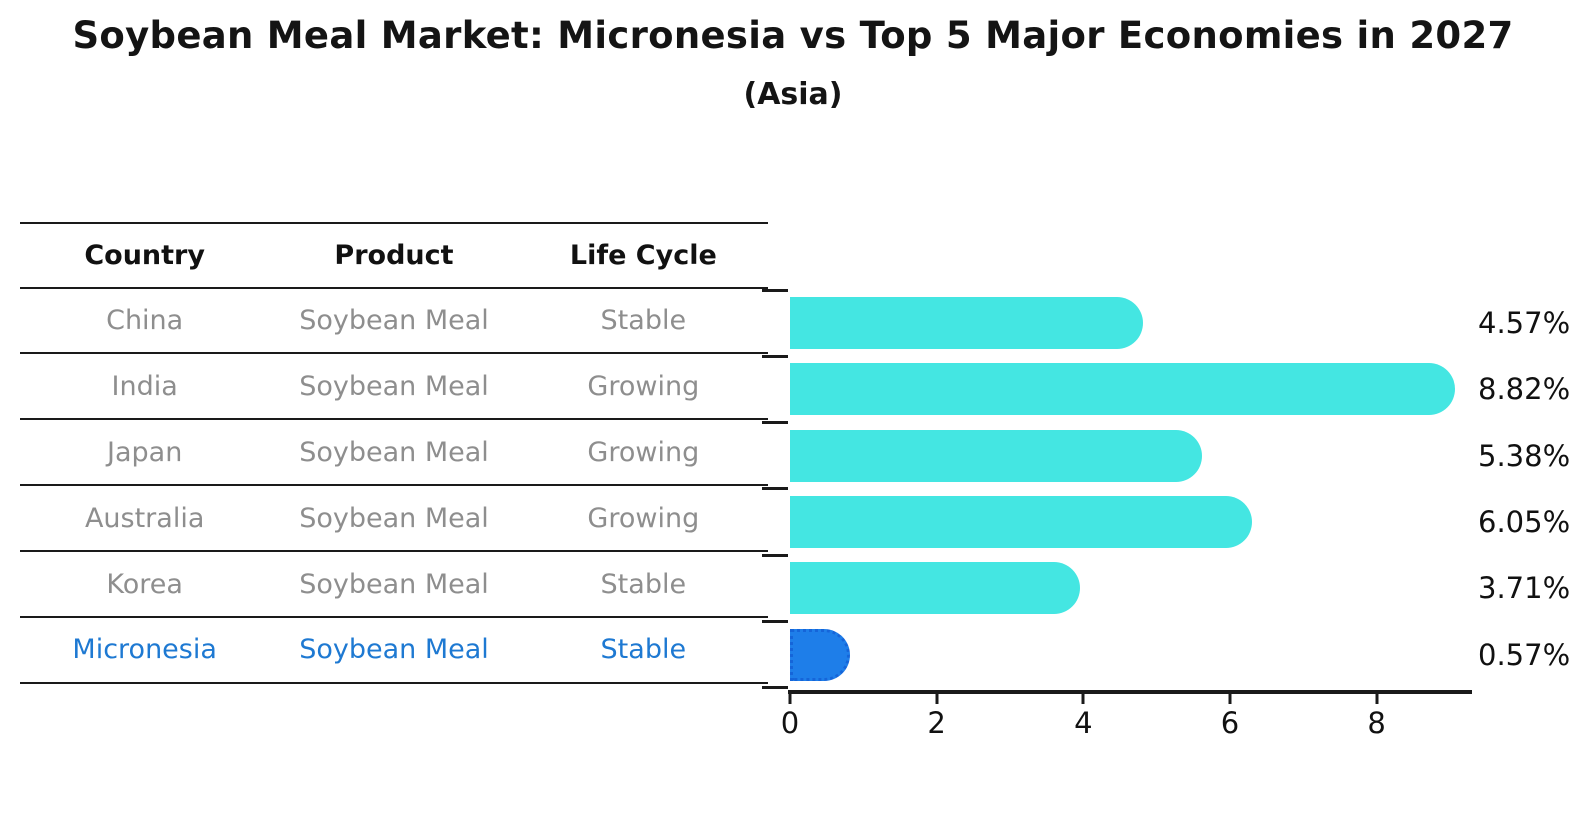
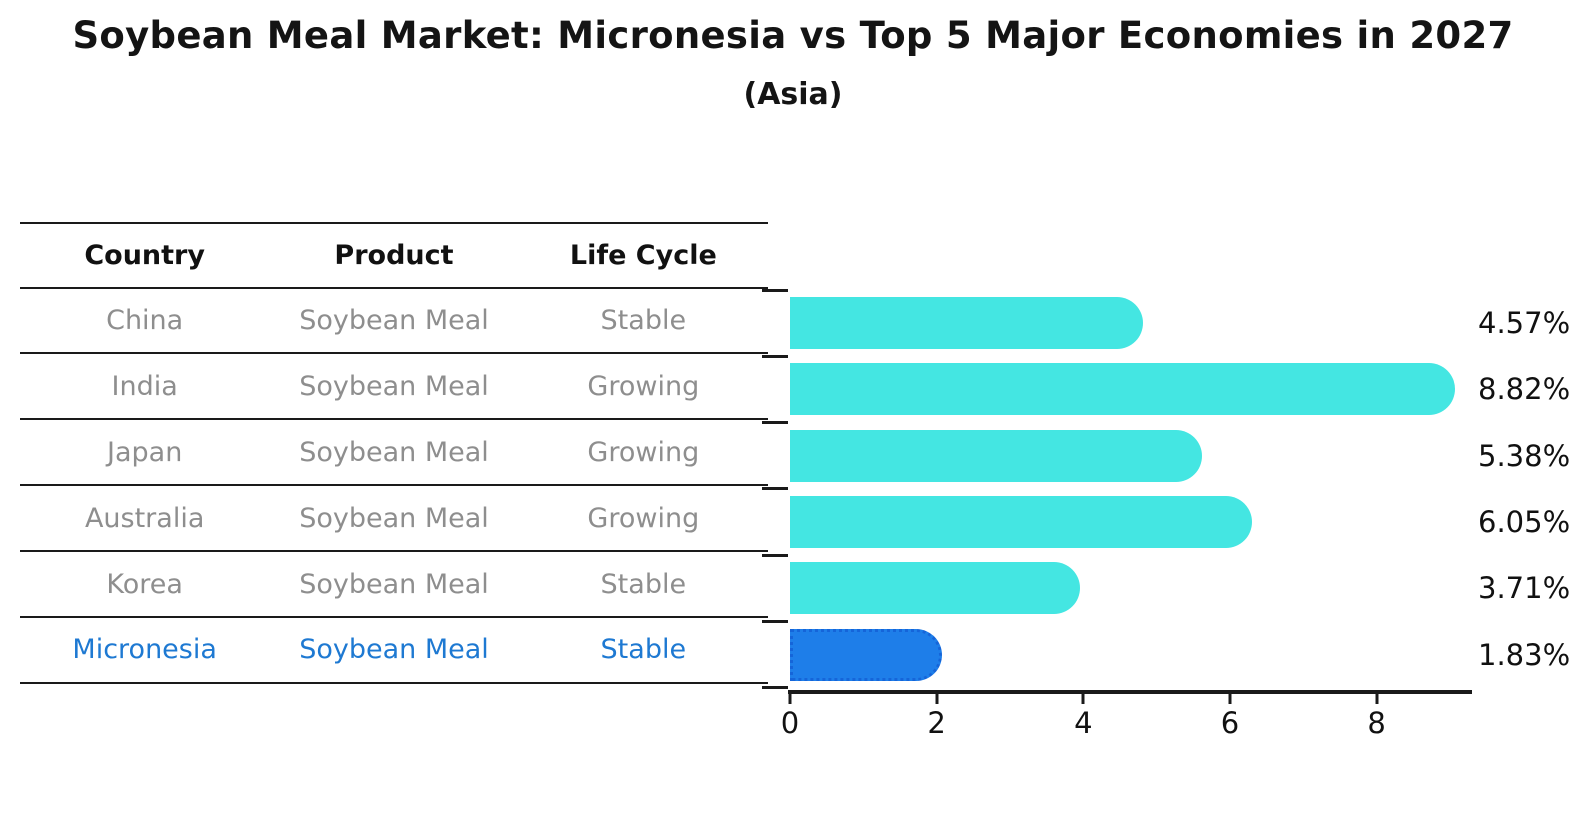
Micronesia: 0.57% -> 1.83%
